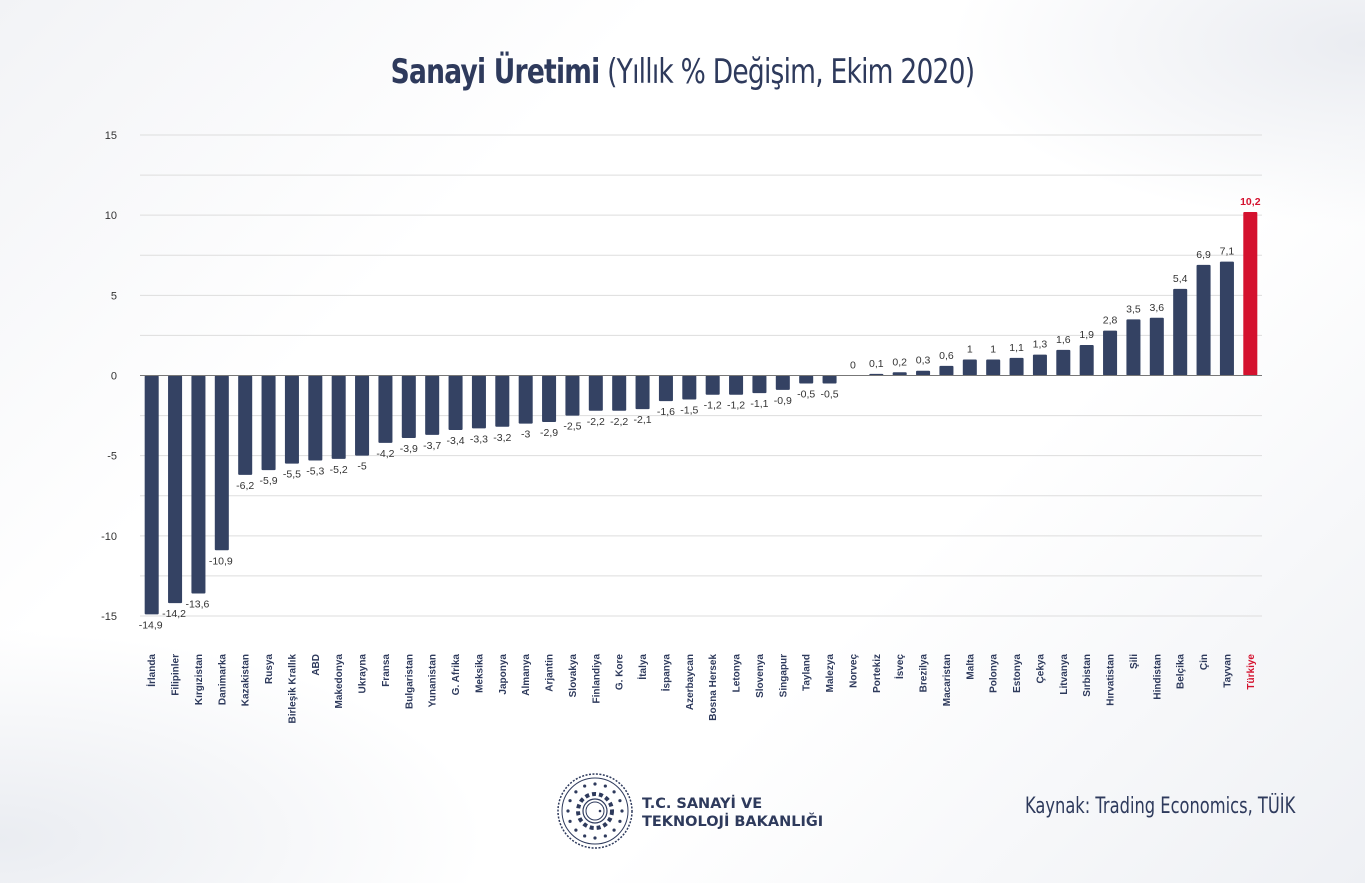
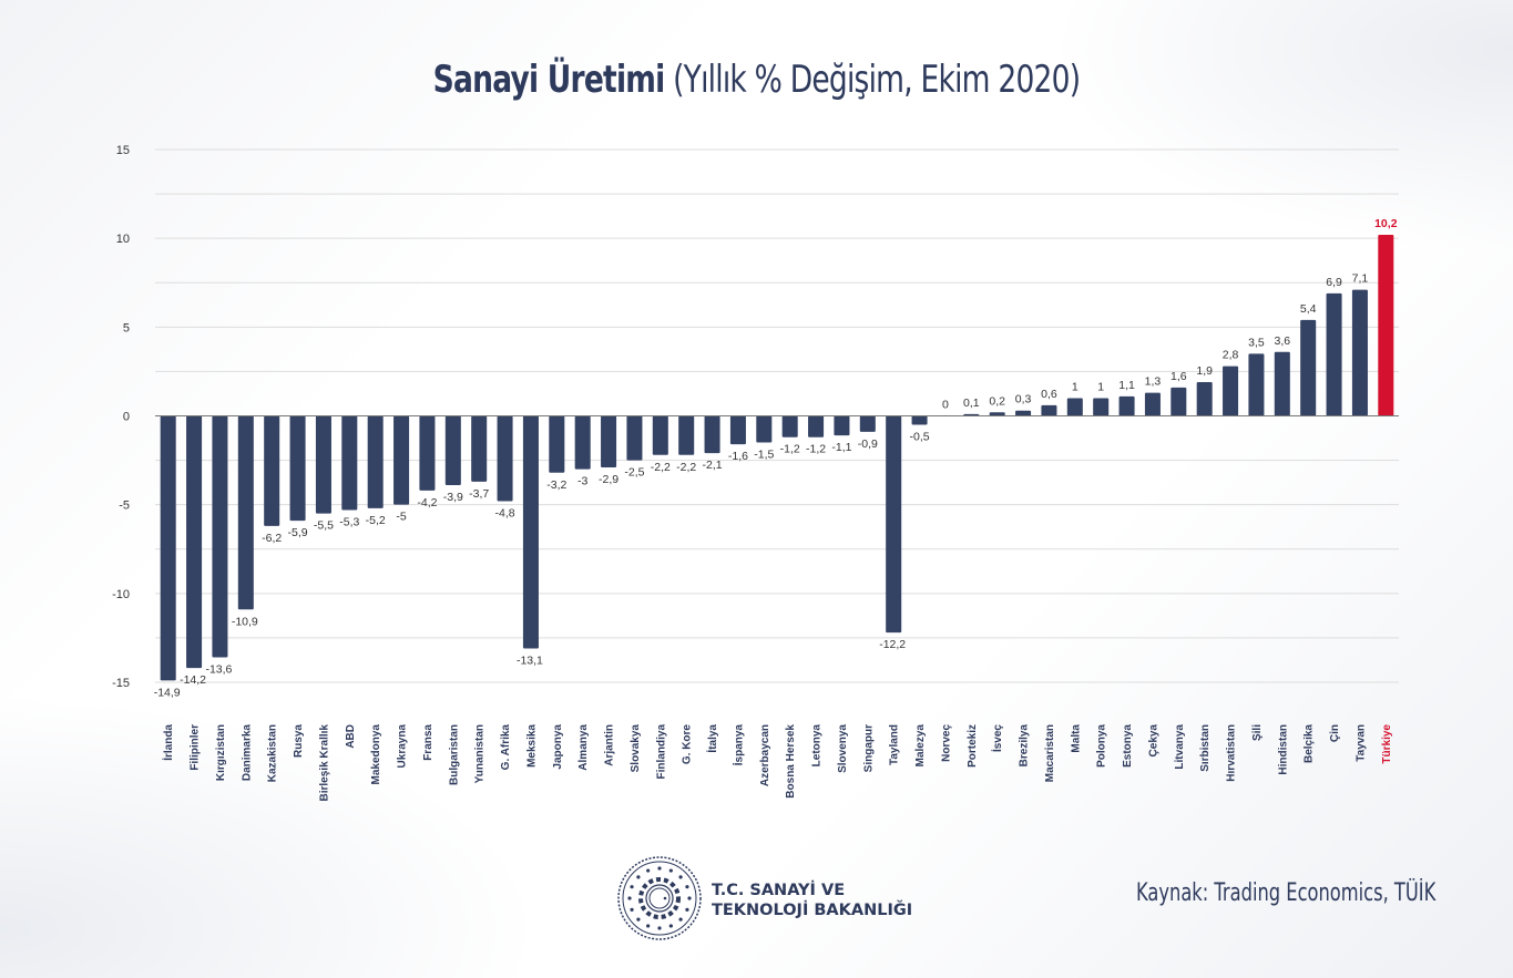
G. Afrika: -3,4 -> -4,8
Meksika: -3,3 -> -13,1
Tayland: -0,5 -> -12,2
